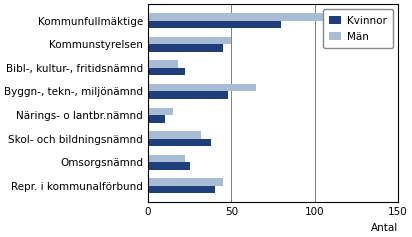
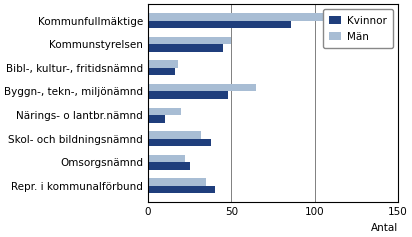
Kvinnor/Kommunfullmäktige: 80 -> 86
Kvinnor/Bibl-, kultur-, fritidsnämnd: 22 -> 16
Män/Närings- o lantbr.nämnd: 15 -> 20
Män/Repr. i kommunalförbund: 45 -> 35
